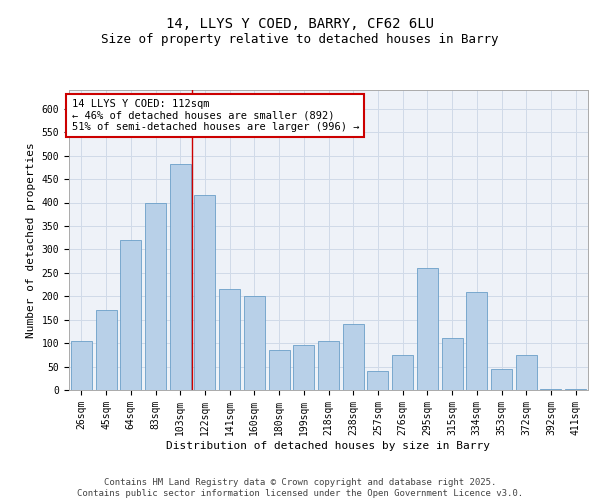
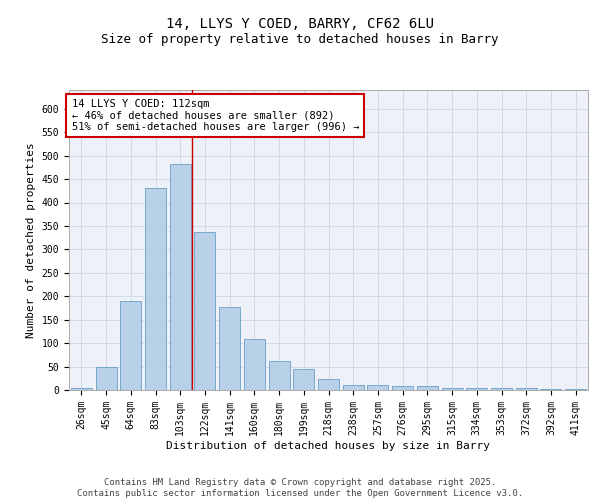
26sqm: 105 -> 5
45sqm: 170 -> 50
64sqm: 320 -> 190
83sqm: 400 -> 432
122sqm: 415 -> 338
141sqm: 215 -> 178
160sqm: 200 -> 108
180sqm: 85 -> 62
199sqm: 95 -> 45
218sqm: 105 -> 23
238sqm: 140 -> 11
257sqm: 40 -> 11
276sqm: 75 -> 8
295sqm: 260 -> 8
315sqm: 110 -> 5
334sqm: 210 -> 4
353sqm: 45 -> 4
372sqm: 75 -> 5
